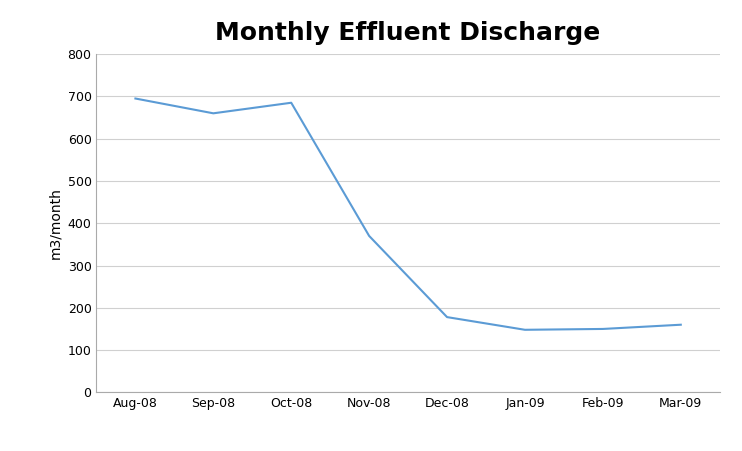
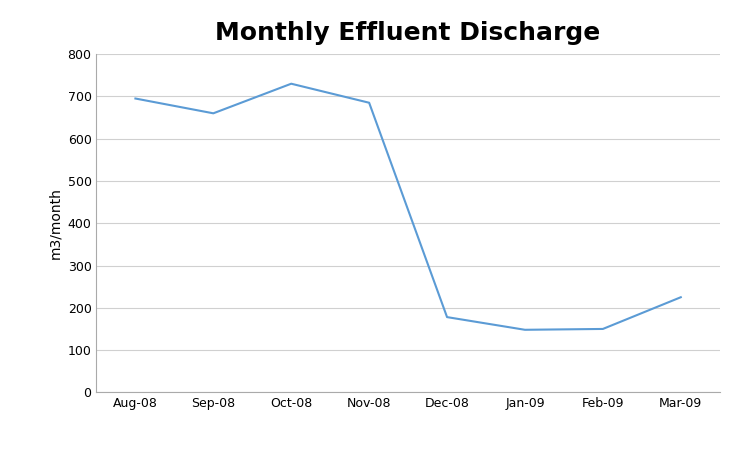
Oct-08: 685 -> 730
Nov-08: 370 -> 685
Mar-09: 160 -> 225
